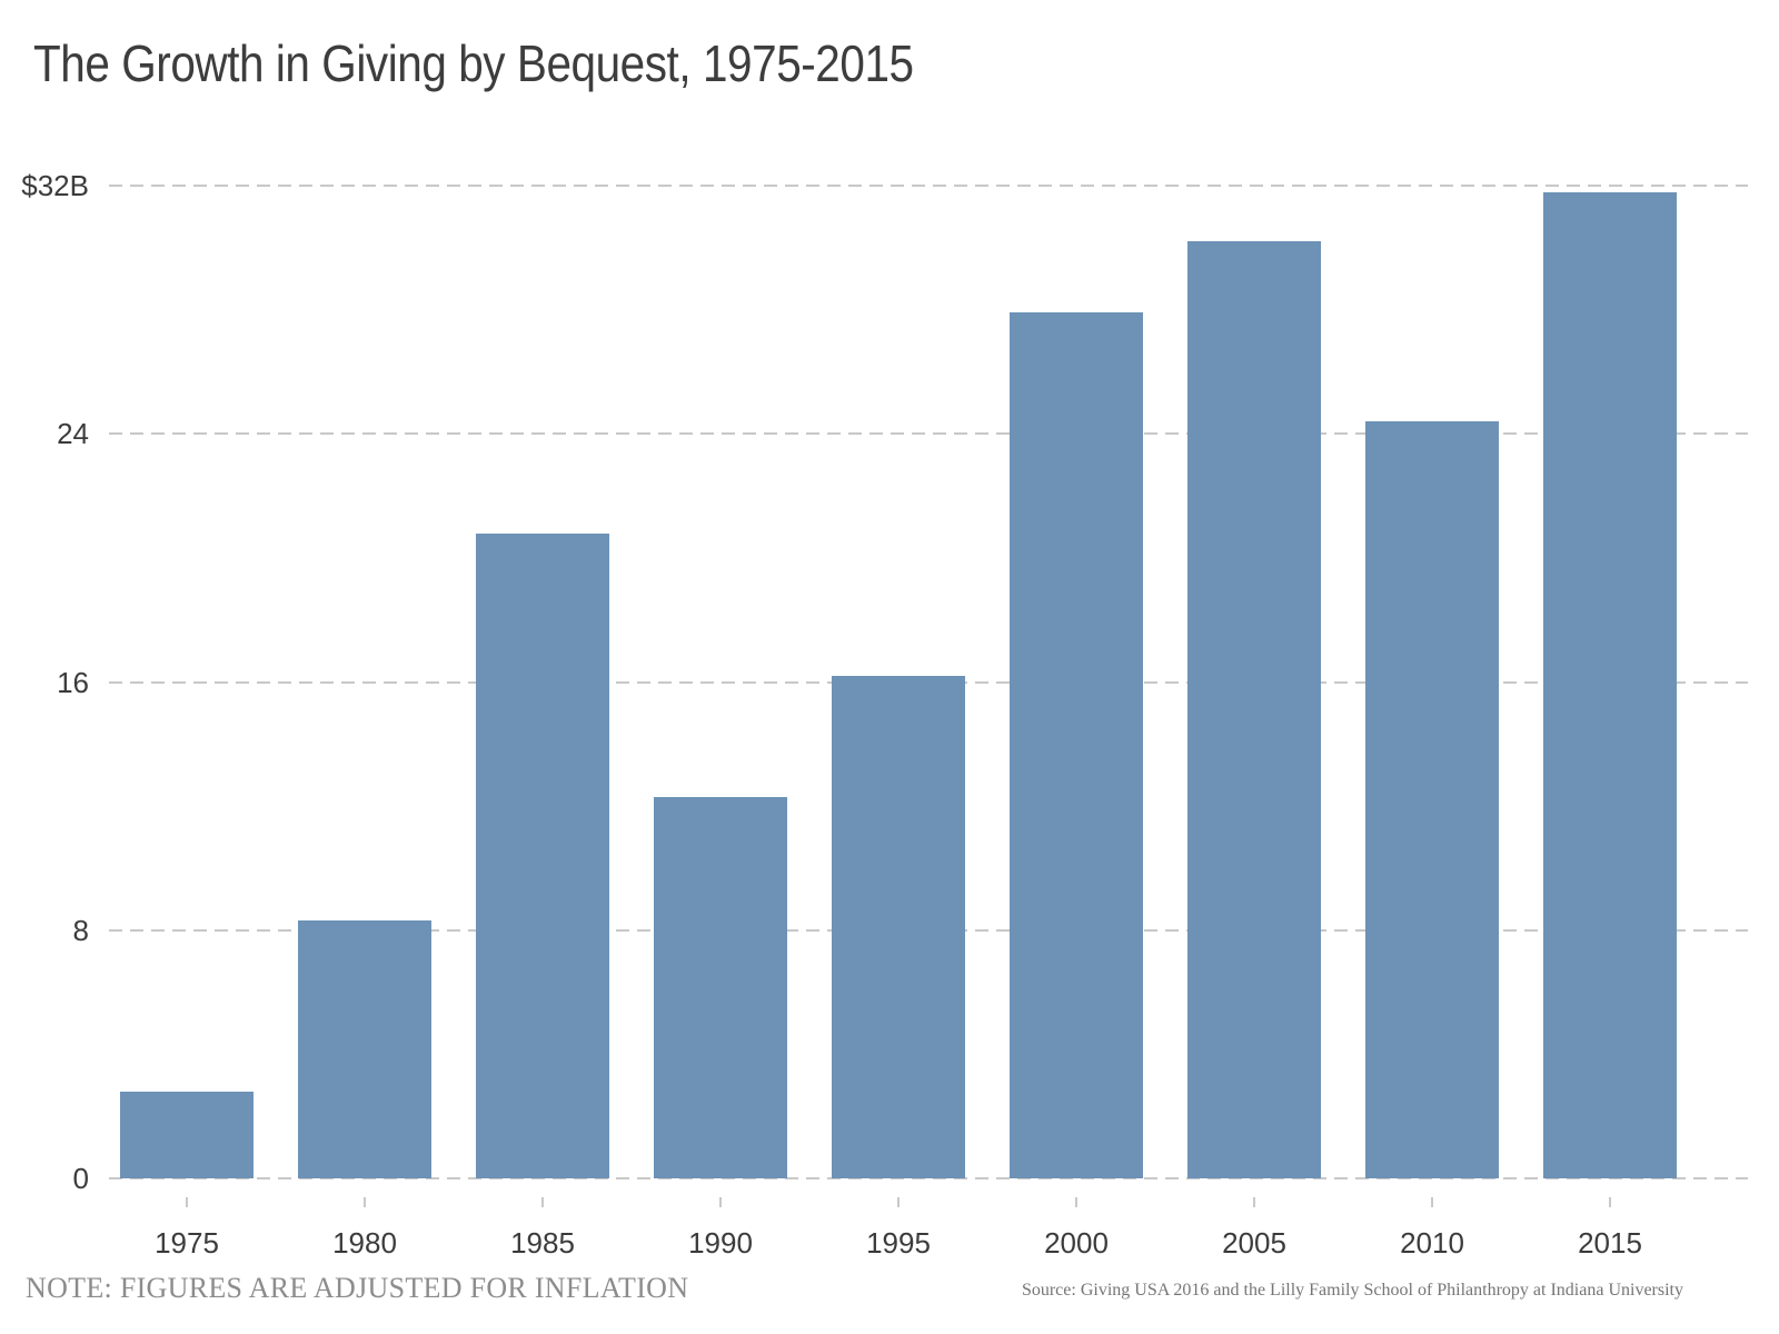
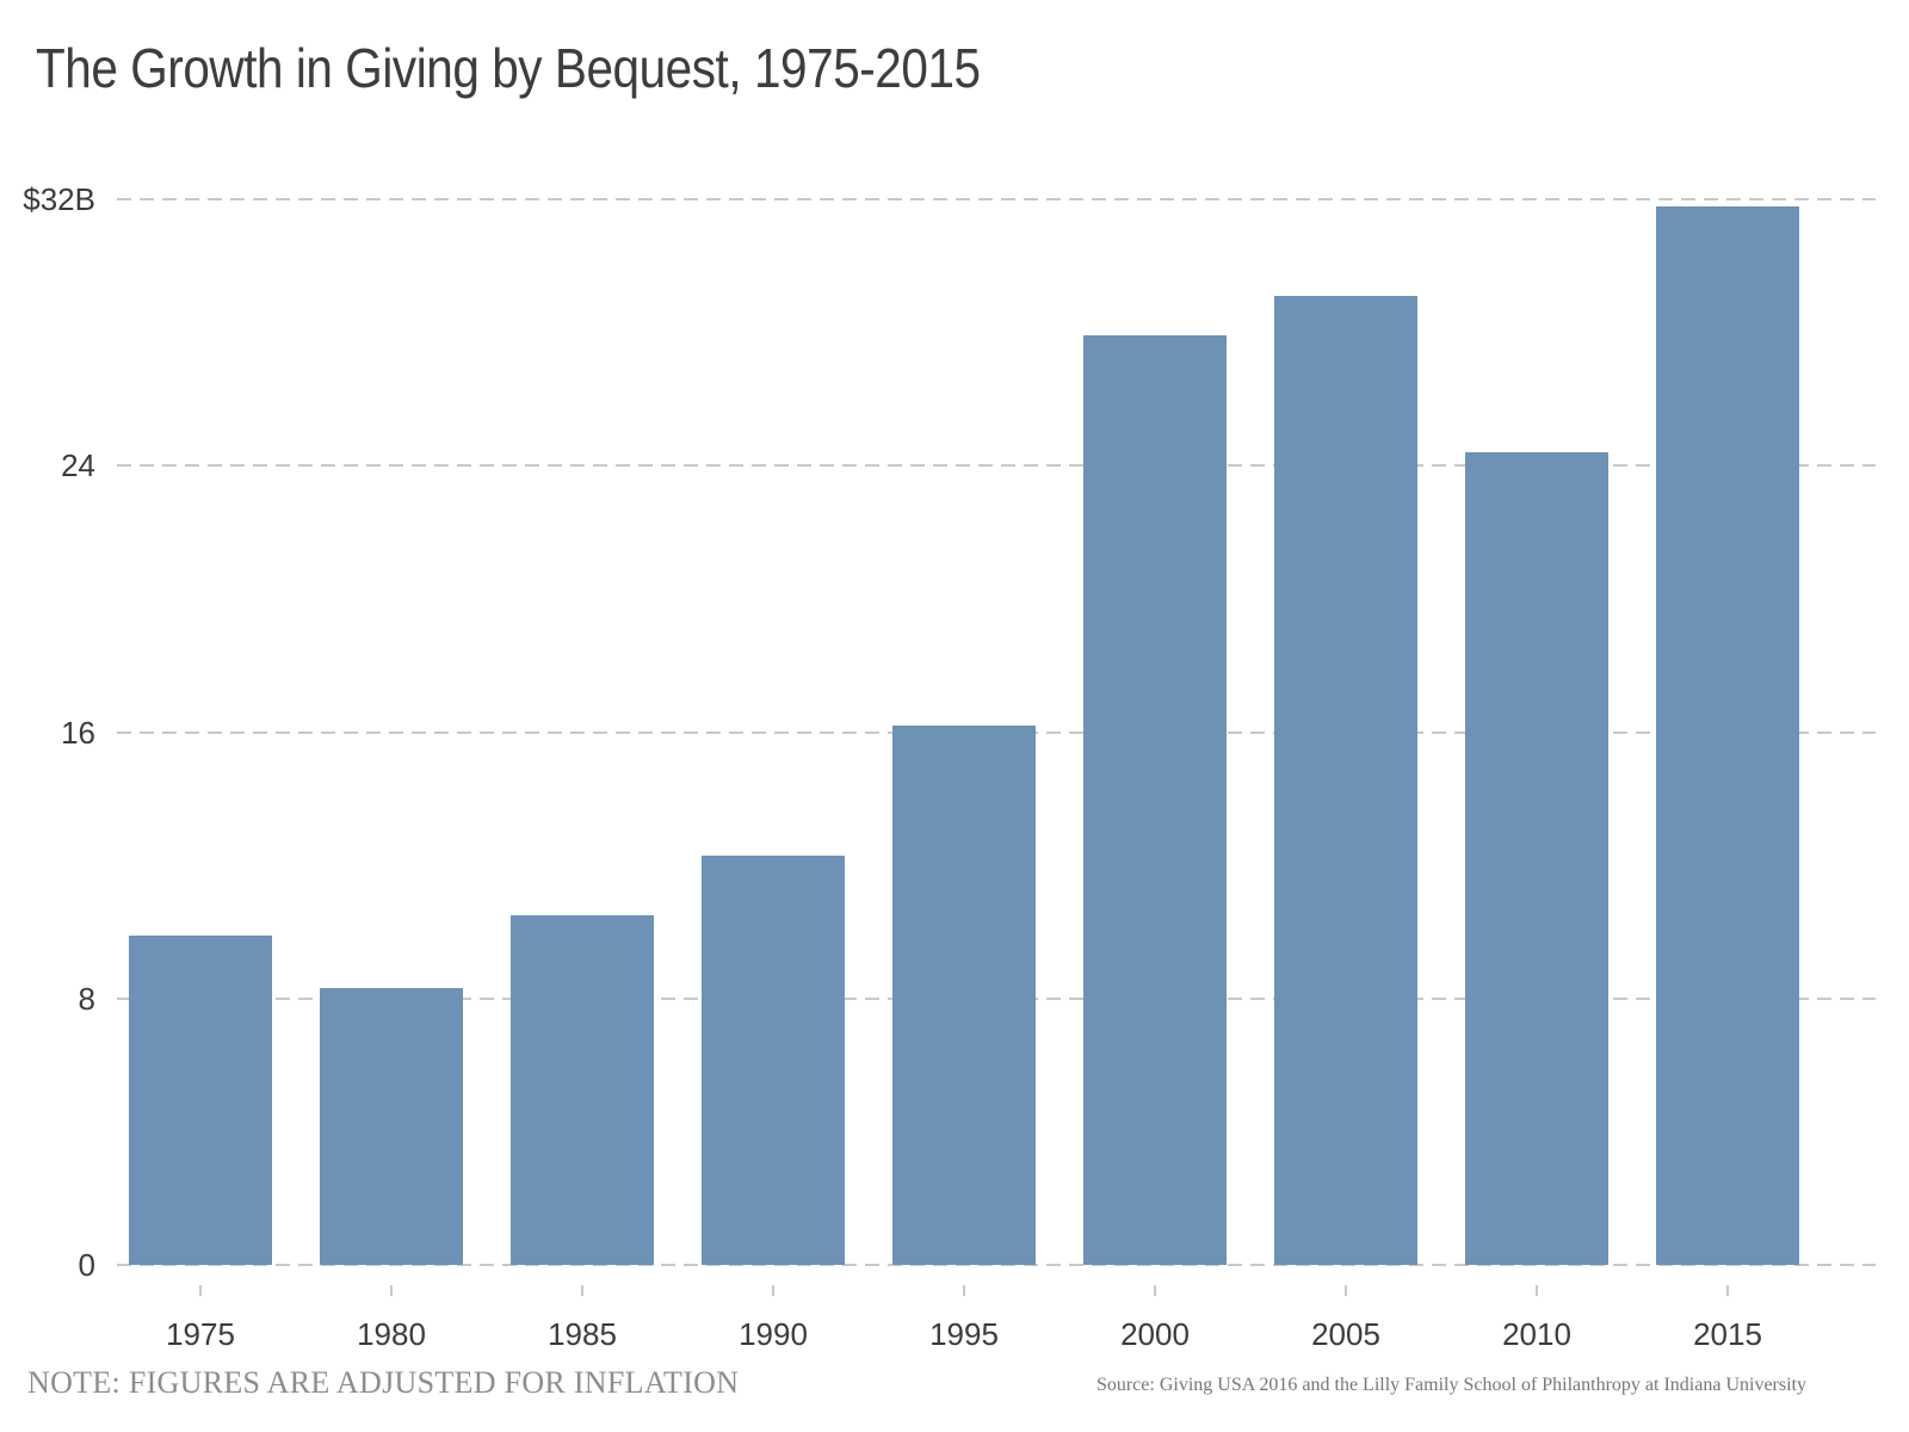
1975: $2.8B -> $9.9B
1985: $20.8B -> $10.5B
2005: $30.2B -> $29.1B
